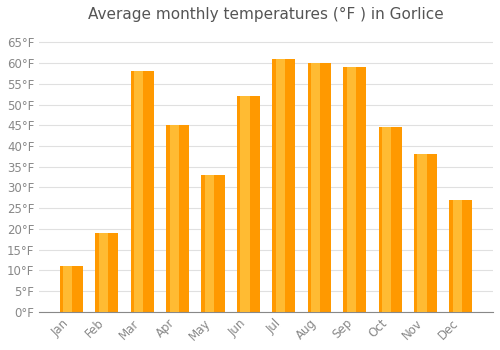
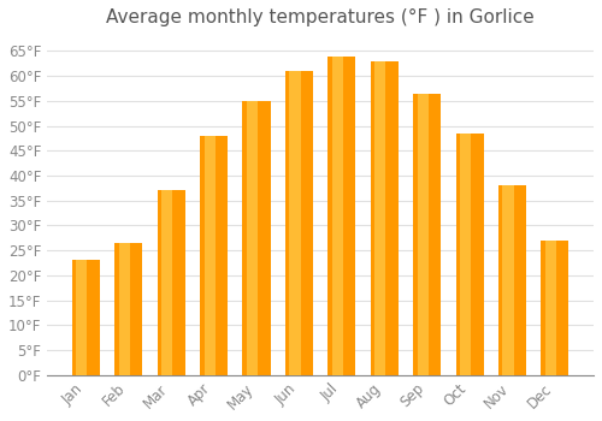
Jan: 11.0°F -> 23.0°F
Feb: 19.0°F -> 26.5°F
Mar: 58.0°F -> 37.0°F
Apr: 45.0°F -> 48.0°F
May: 33.0°F -> 55.0°F
Jun: 52.0°F -> 61.0°F
Jul: 61.0°F -> 64.0°F
Aug: 60.0°F -> 63.0°F
Sep: 59.0°F -> 56.5°F
Oct: 44.5°F -> 48.5°F
